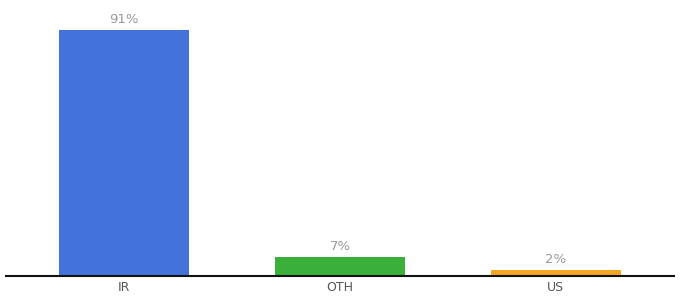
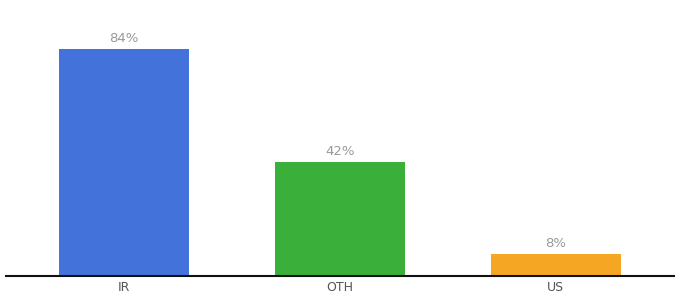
IR: 91% -> 84%
OTH: 7% -> 42%
US: 2% -> 8%
